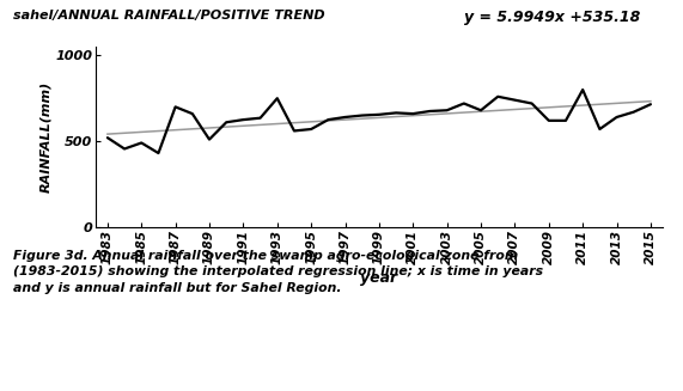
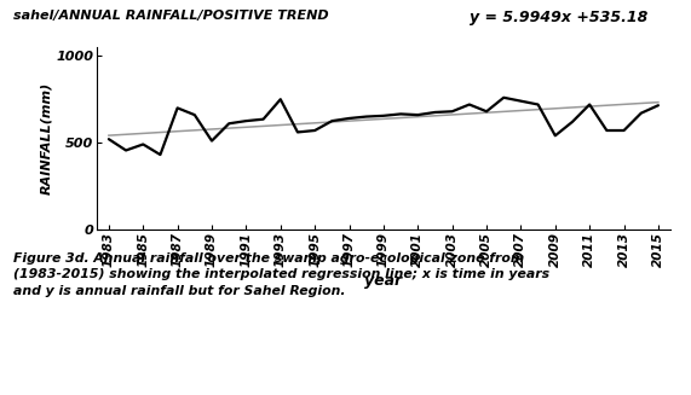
2009: 620 -> 540
2011: 800 -> 720
2013: 640 -> 570
